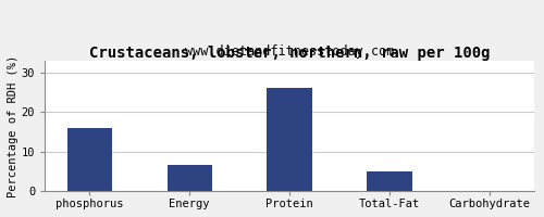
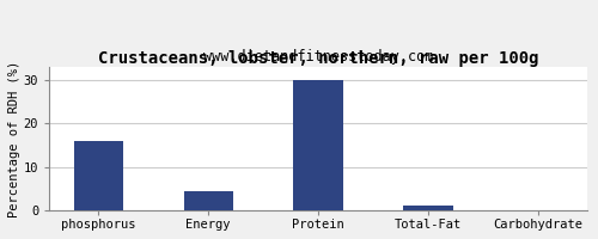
Energy: 6.5 -> 4.5
Protein: 26.0 -> 30.0
Total-Fat: 5.0 -> 1.2
